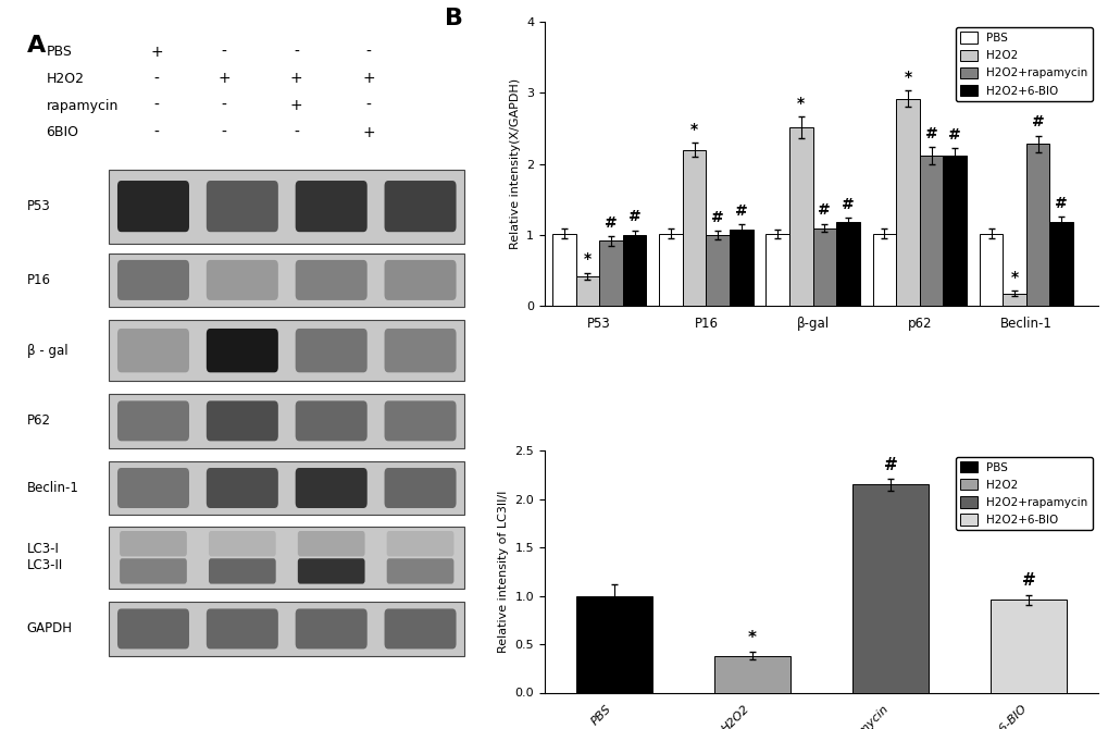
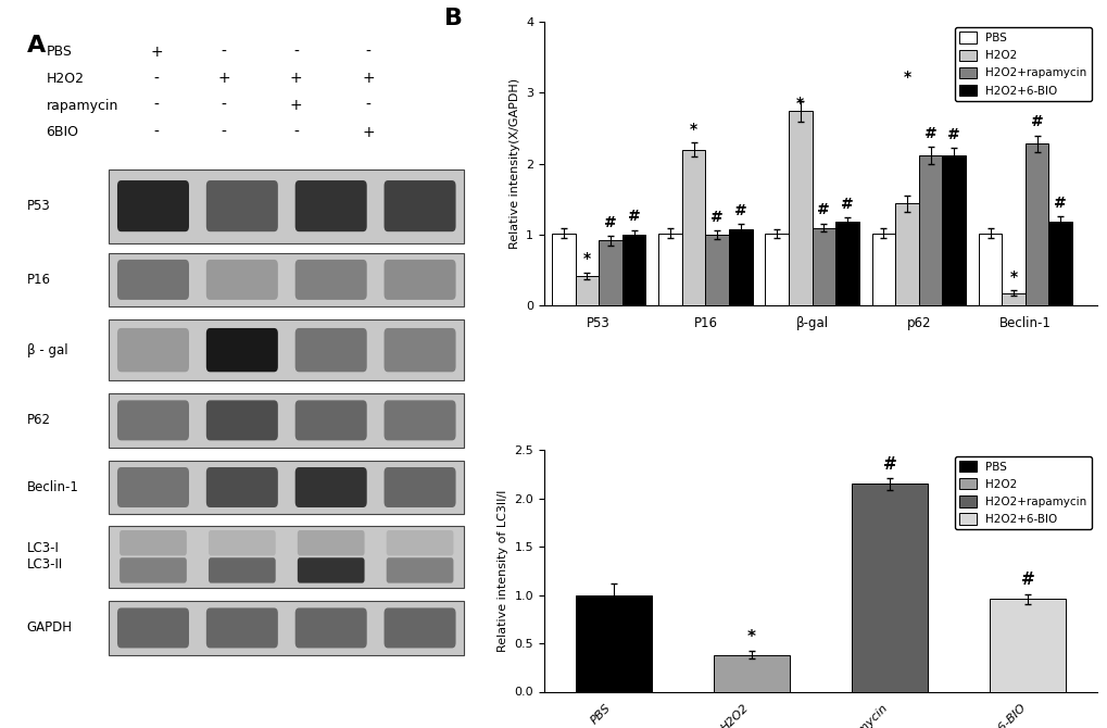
H2O2/β-gal: 2.52 -> 2.74
H2O2/p62: 2.92 -> 1.44
